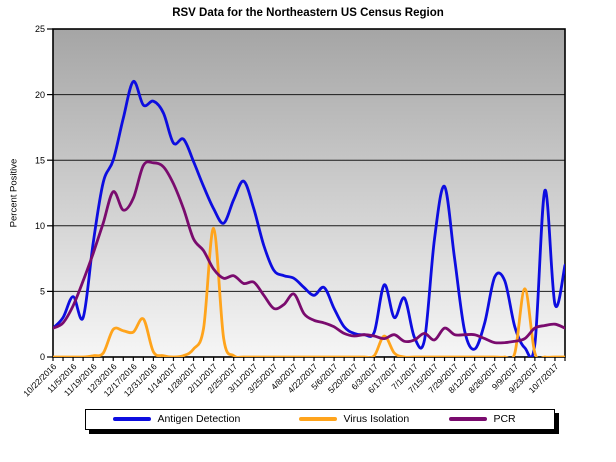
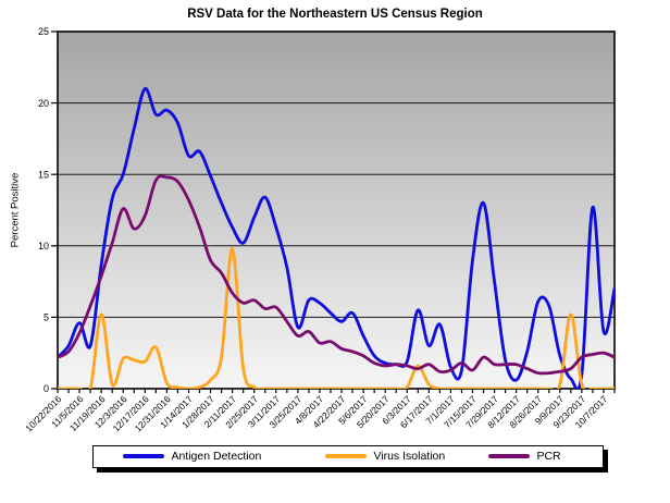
Virus Isolation/11/19/2016: 0.1 -> 5.2
Antigen Detection/3/25/2017: 6.6 -> 4.3
PCR/4/8/2017: 4.8 -> 3.2
